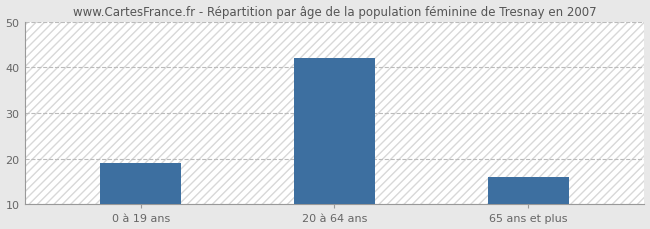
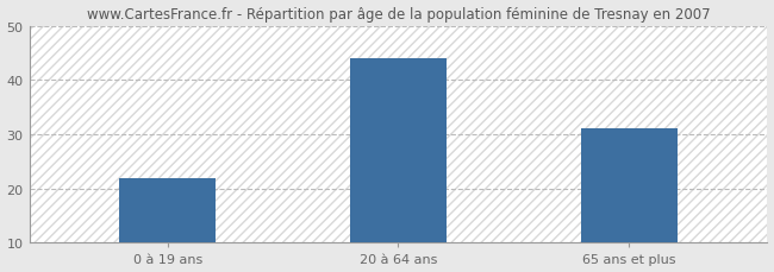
0 à 19 ans: 19 -> 22
20 à 64 ans: 42 -> 44
65 ans et plus: 16 -> 31
